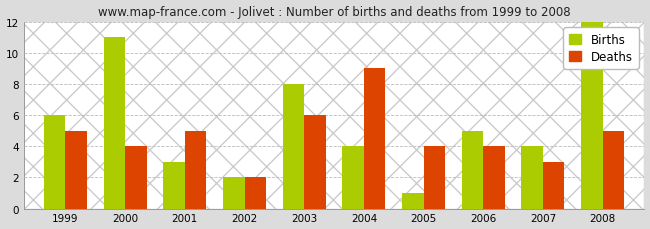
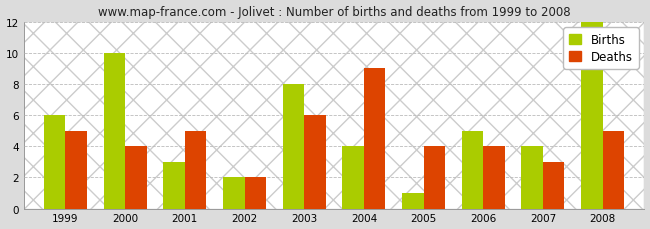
Births/2000: 11 -> 10
